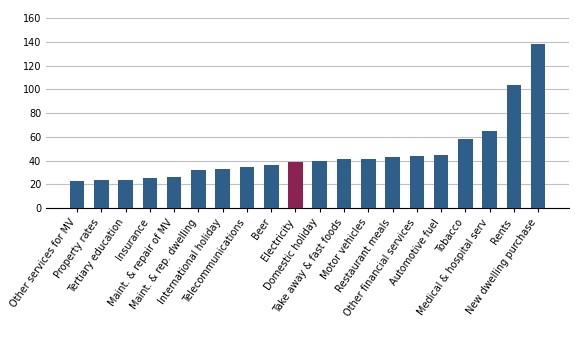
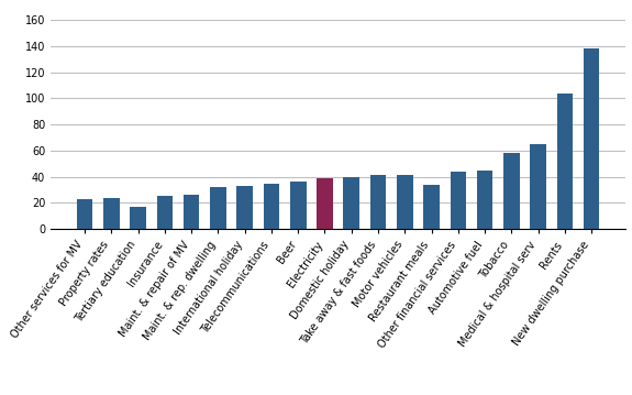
Tertiary education: 24 -> 17
Restaurant meals: 43 -> 34
